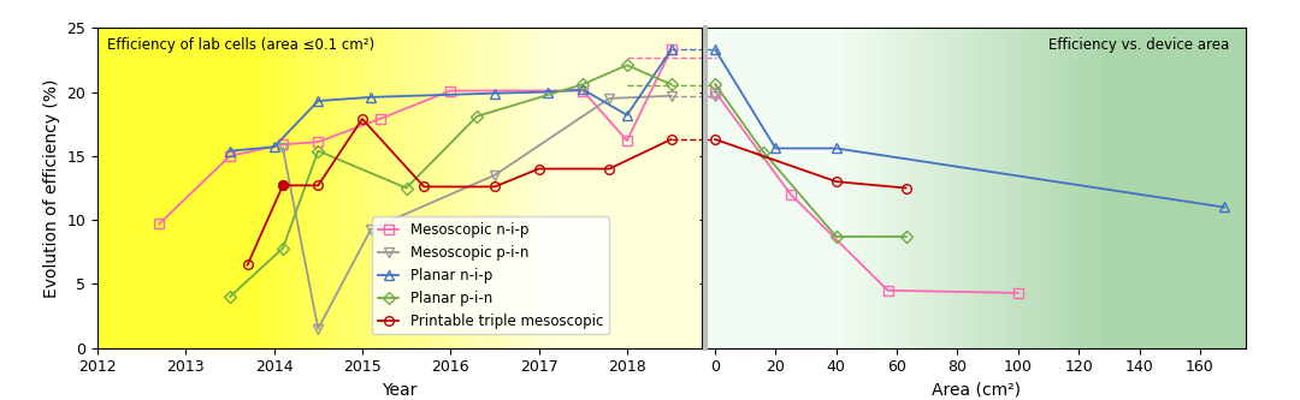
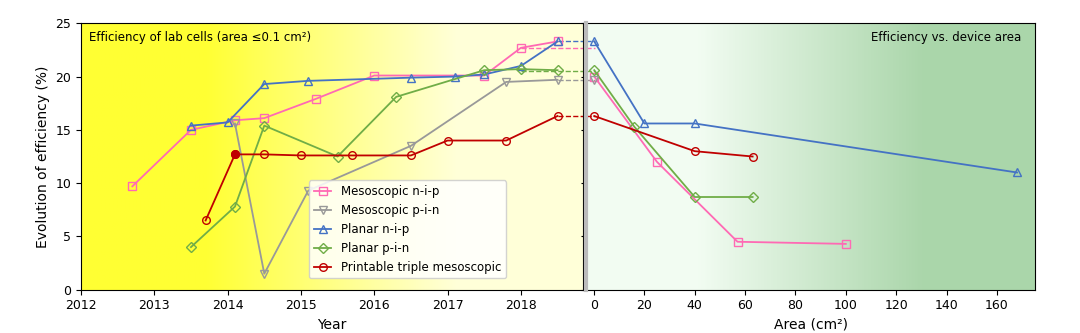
Printable triple mesoscopic/2015: 17.9 -> 12.6
Mesoscopic n-i-p/2018: 16.2 -> 22.7
Planar n-i-p/2018: 18.2 -> 21.0
Planar p-i-n/2018: 22.1 -> 20.7
